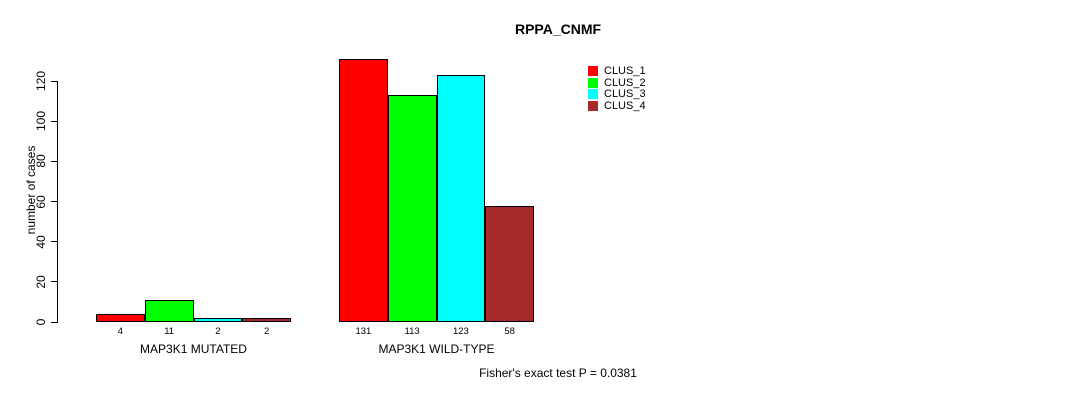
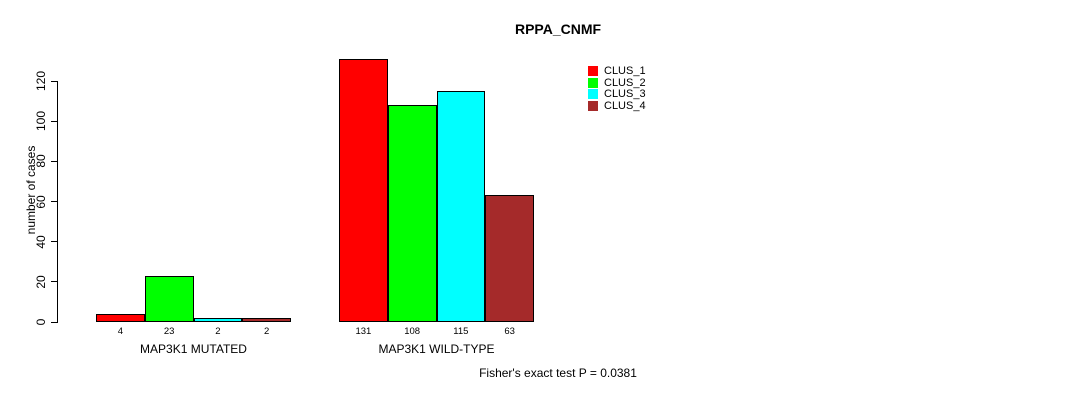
CLUS_2/MAP3K1 MUTATED: 11 -> 23
CLUS_2/MAP3K1 WILD-TYPE: 113 -> 108
CLUS_3/MAP3K1 WILD-TYPE: 123 -> 115
CLUS_4/MAP3K1 WILD-TYPE: 58 -> 63
